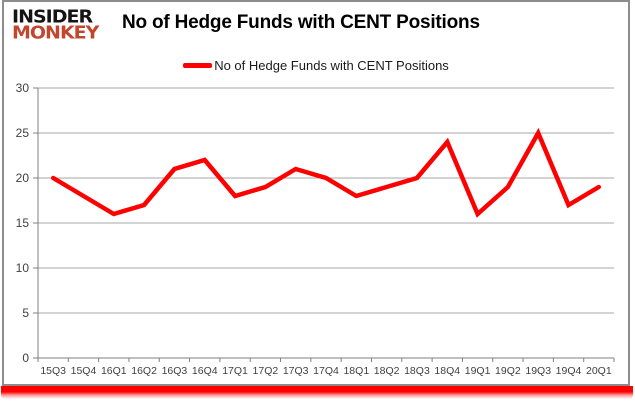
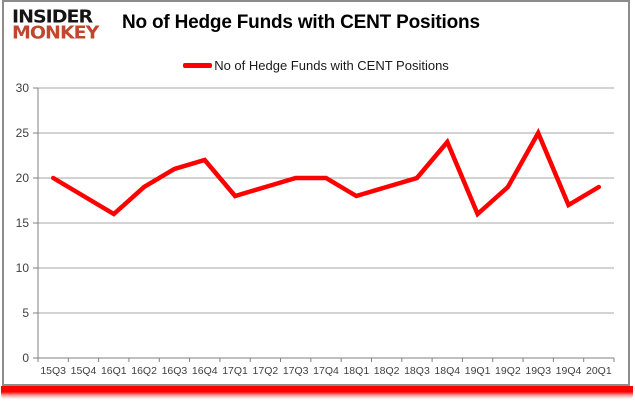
16Q2: 17 -> 19
17Q3: 21 -> 20
